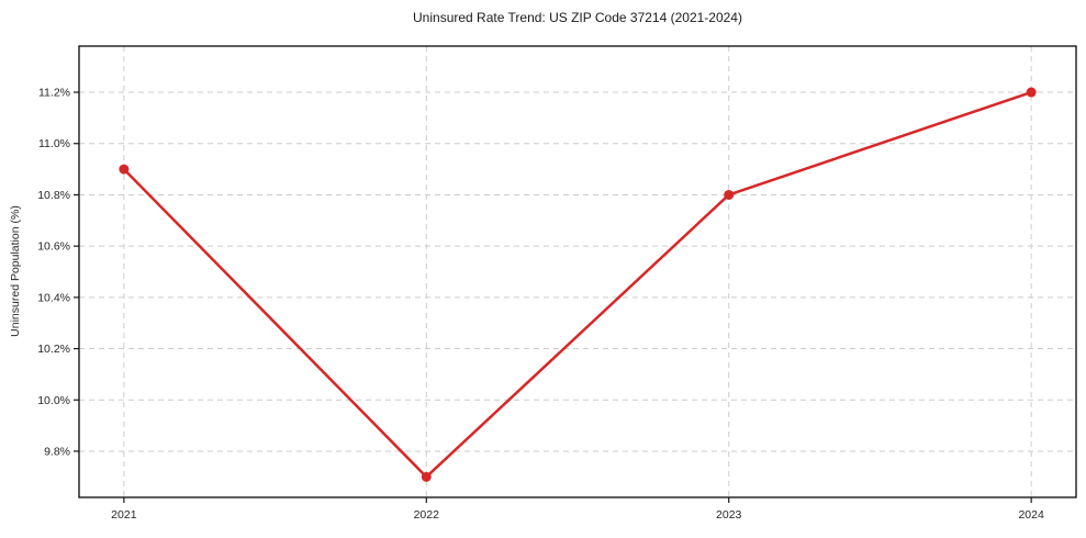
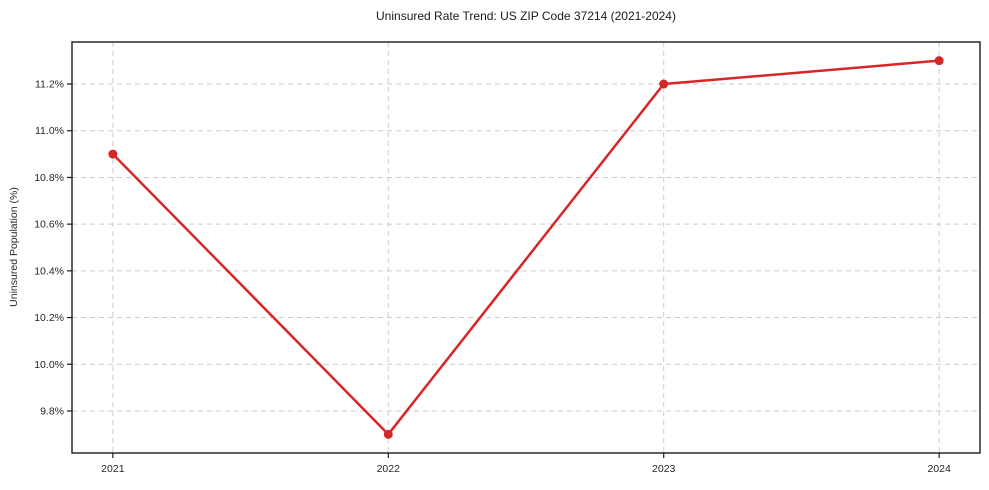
2023: 10.8% -> 11.2%
2024: 11.2% -> 11.3%
